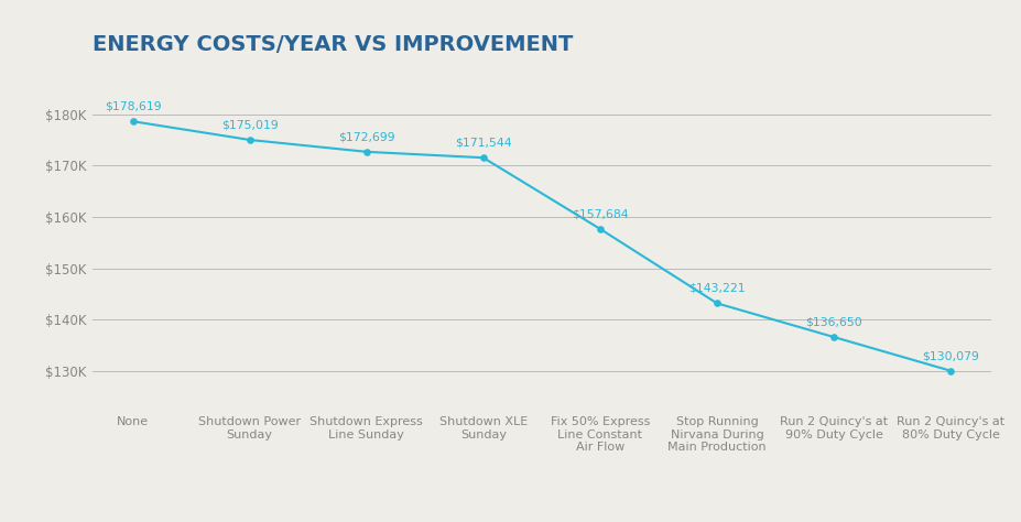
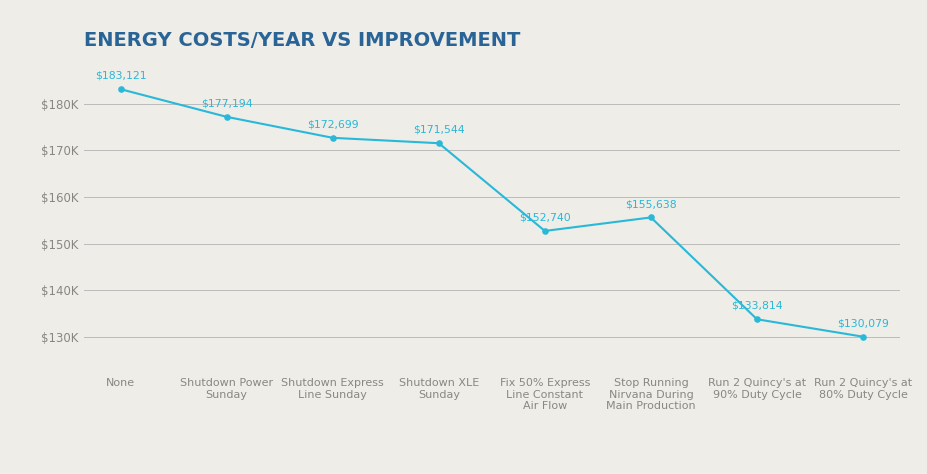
None: $178,619 -> $183,121
Shutdown Power Sunday: $175,019 -> $177,194
Fix 50% Express Line Constant Air Flow: $157,684 -> $152,740
Stop Running Nirvana During Main Production: $143,221 -> $155,638
Run 2 Quincy's at 90% Duty Cycle: $136,650 -> $133,814
